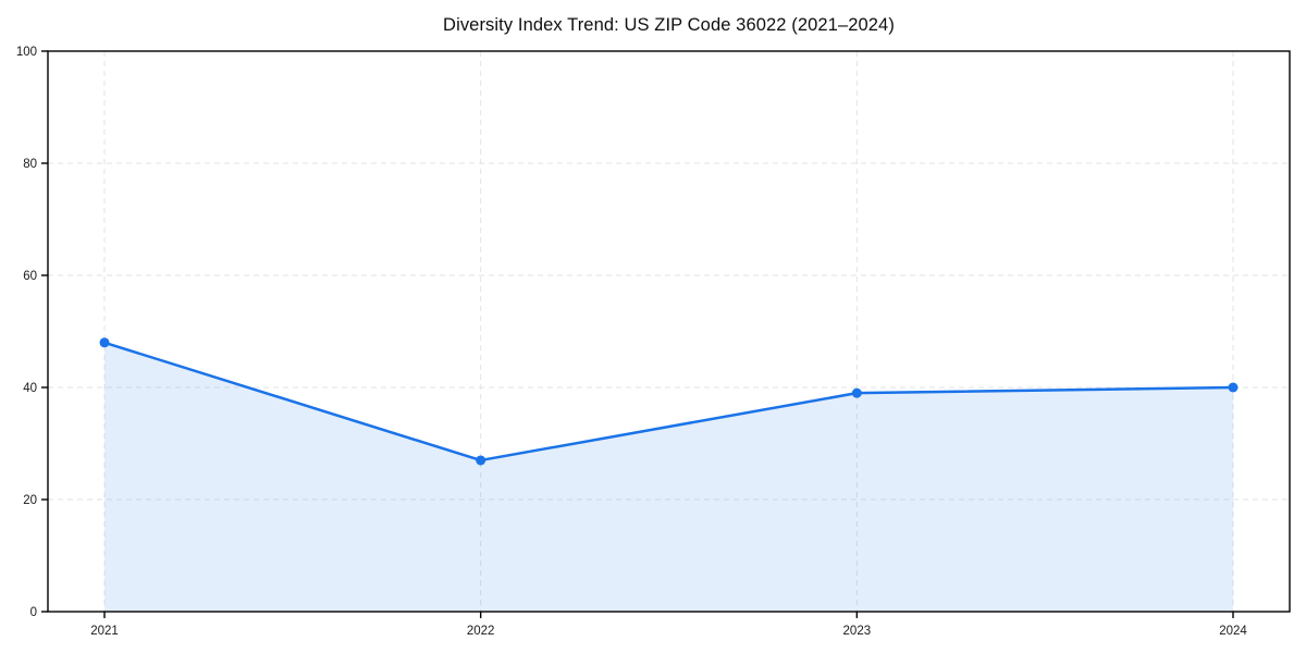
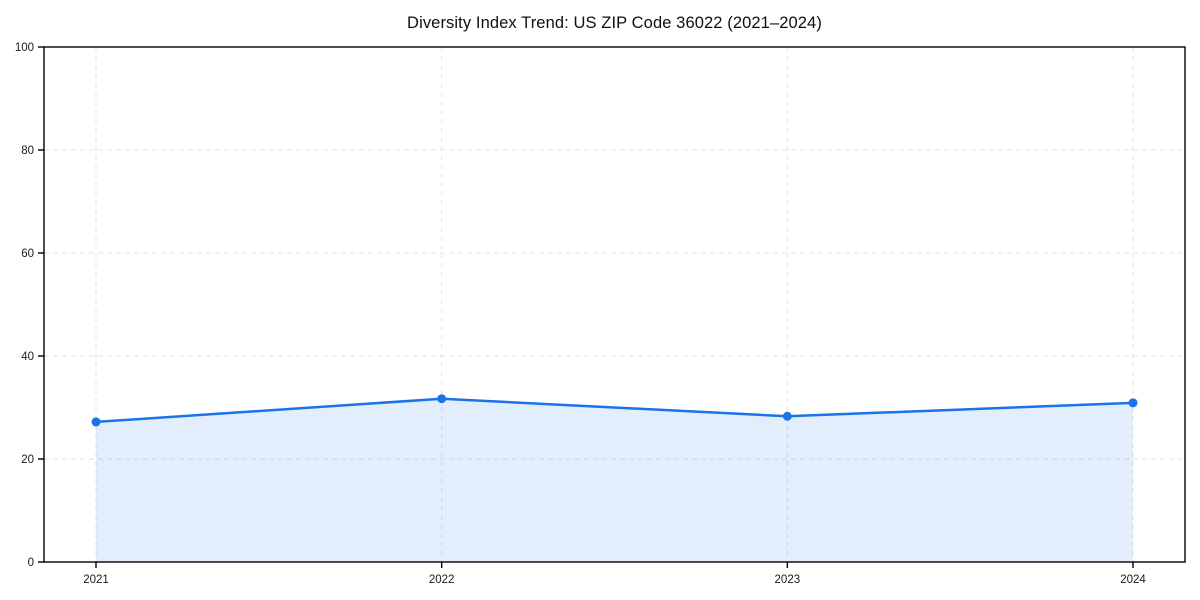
2021: 48 -> 27
2022: 27 -> 32
2023: 39 -> 28
2024: 40 -> 31
